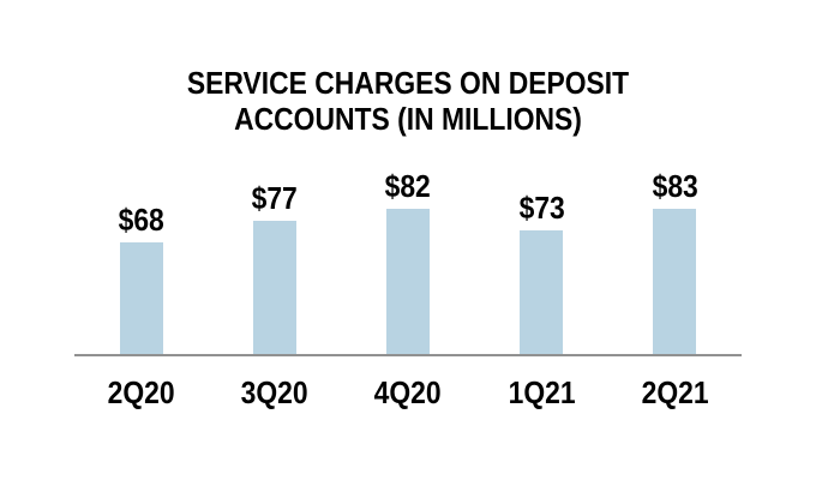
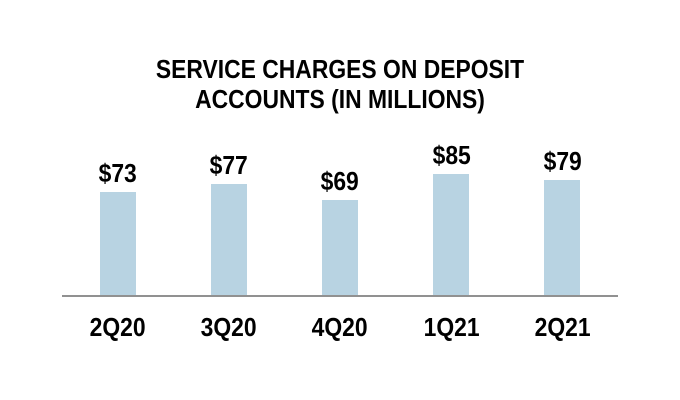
2Q20: $68 -> $73
4Q20: $82 -> $69
1Q21: $73 -> $85
2Q21: $83 -> $79
